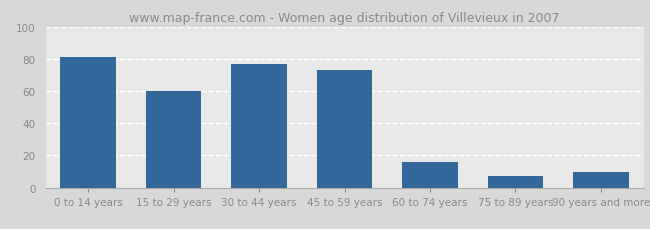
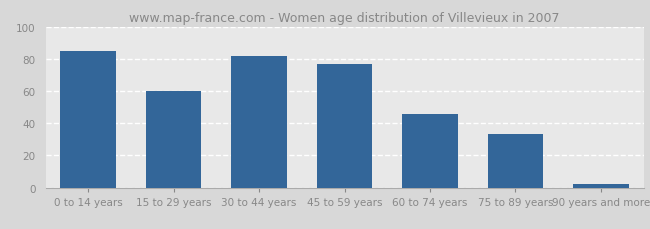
0 to 14 years: 81 -> 85
30 to 44 years: 77 -> 82
45 to 59 years: 73 -> 77
60 to 74 years: 16 -> 46
75 to 89 years: 7 -> 33
90 years and more: 10 -> 2
